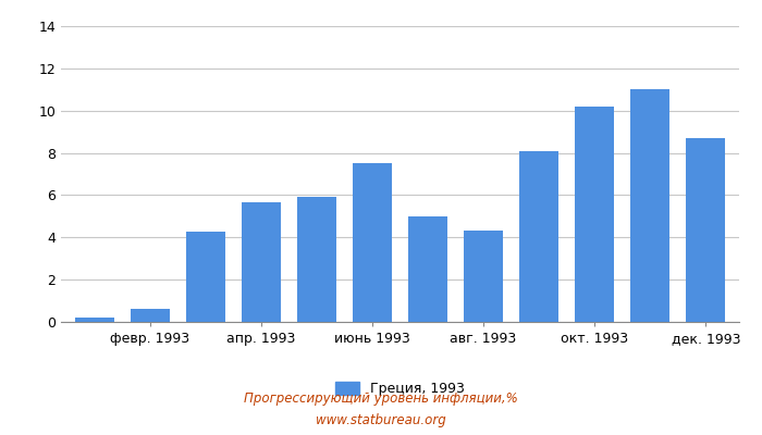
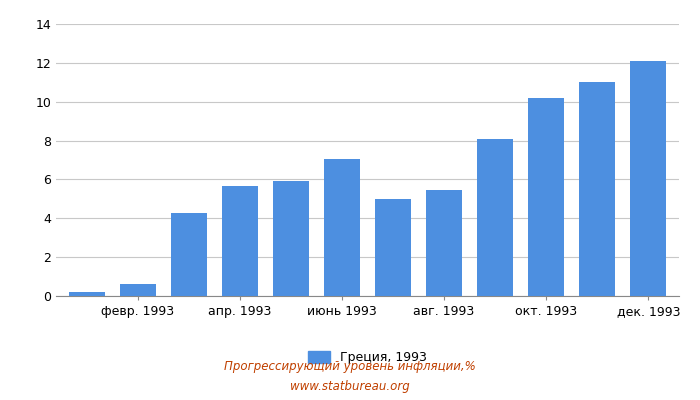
июнь 1993: 7.5 -> 7.0
авг. 1993: 4.3 -> 5.5
дек. 1993: 8.7 -> 12.1
